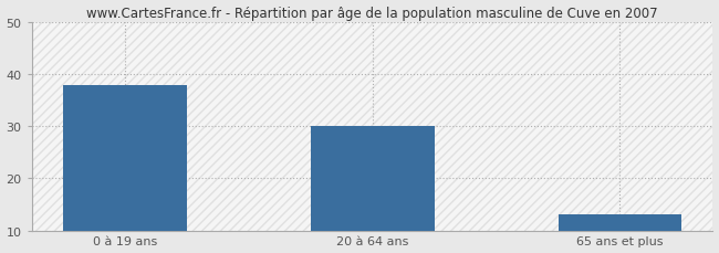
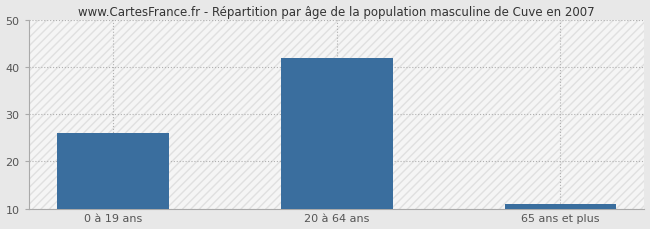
0 à 19 ans: 38 -> 26
20 à 64 ans: 30 -> 42
65 ans et plus: 13 -> 11
